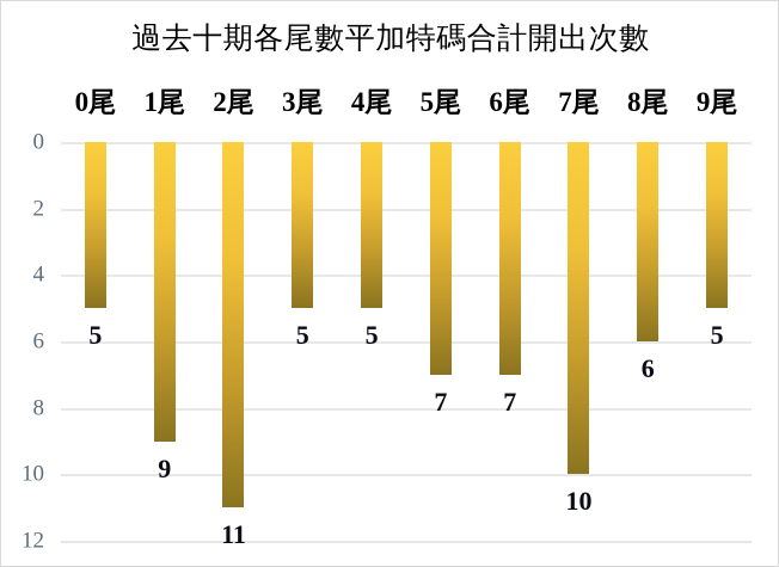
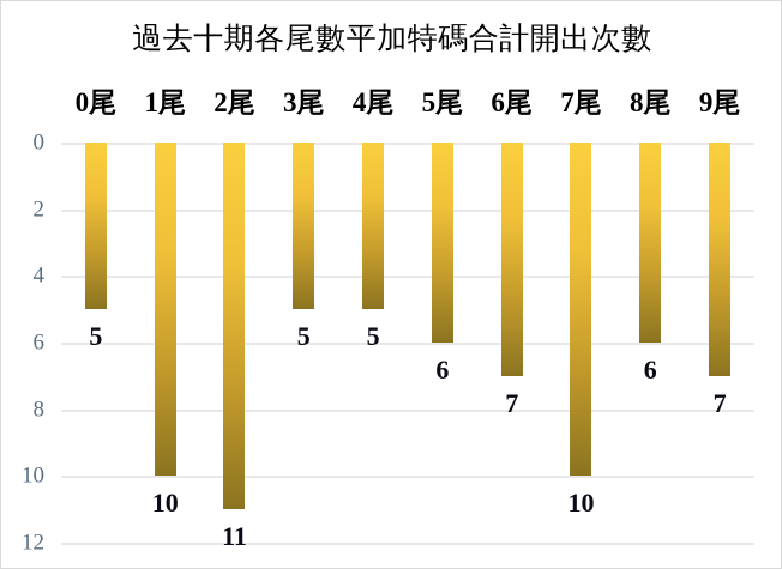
1尾: 9 -> 10
5尾: 7 -> 6
9尾: 5 -> 7
